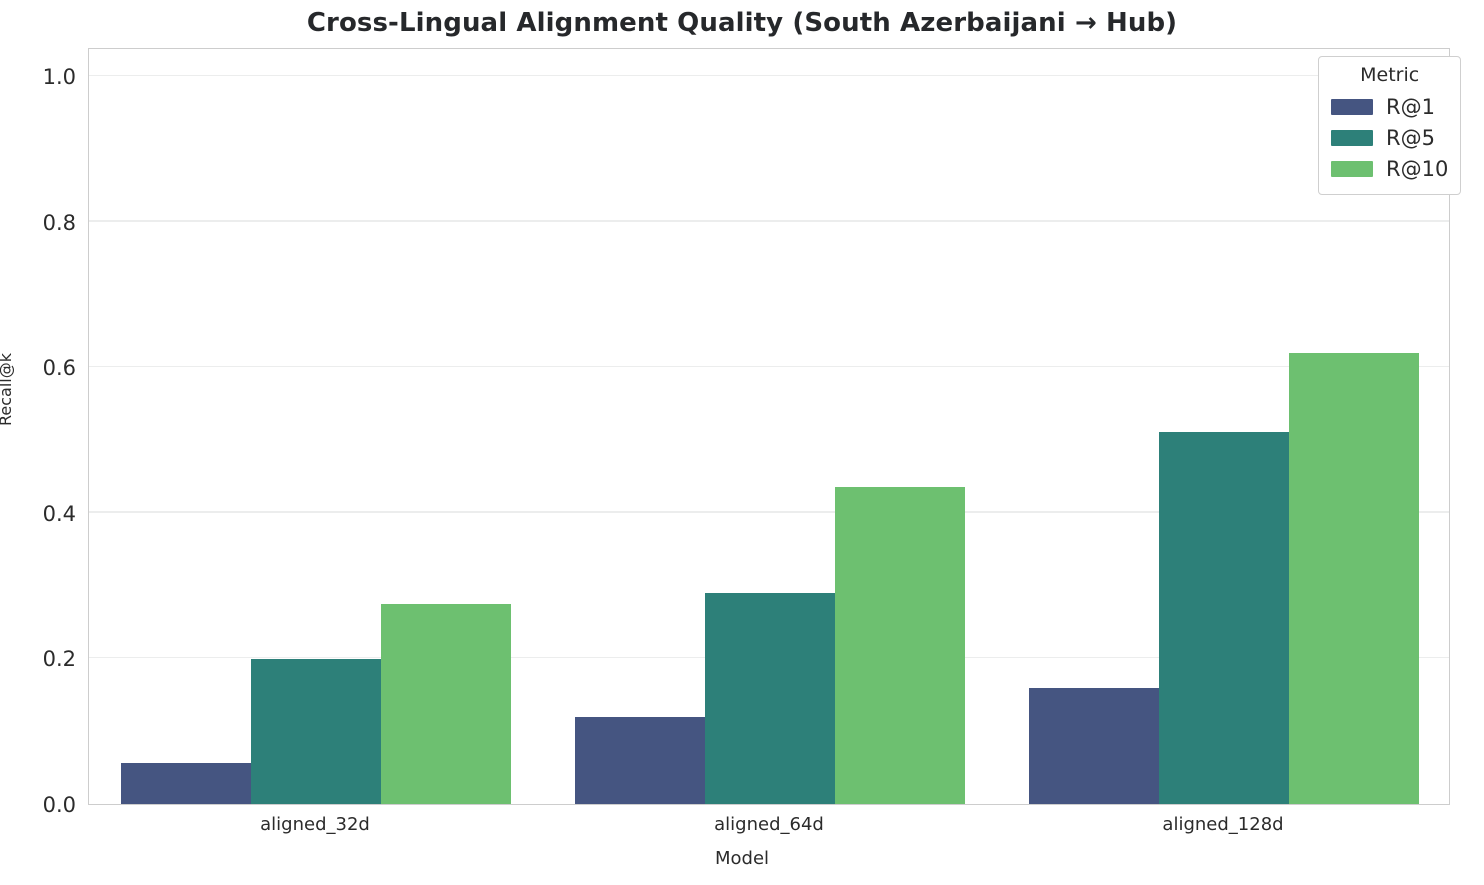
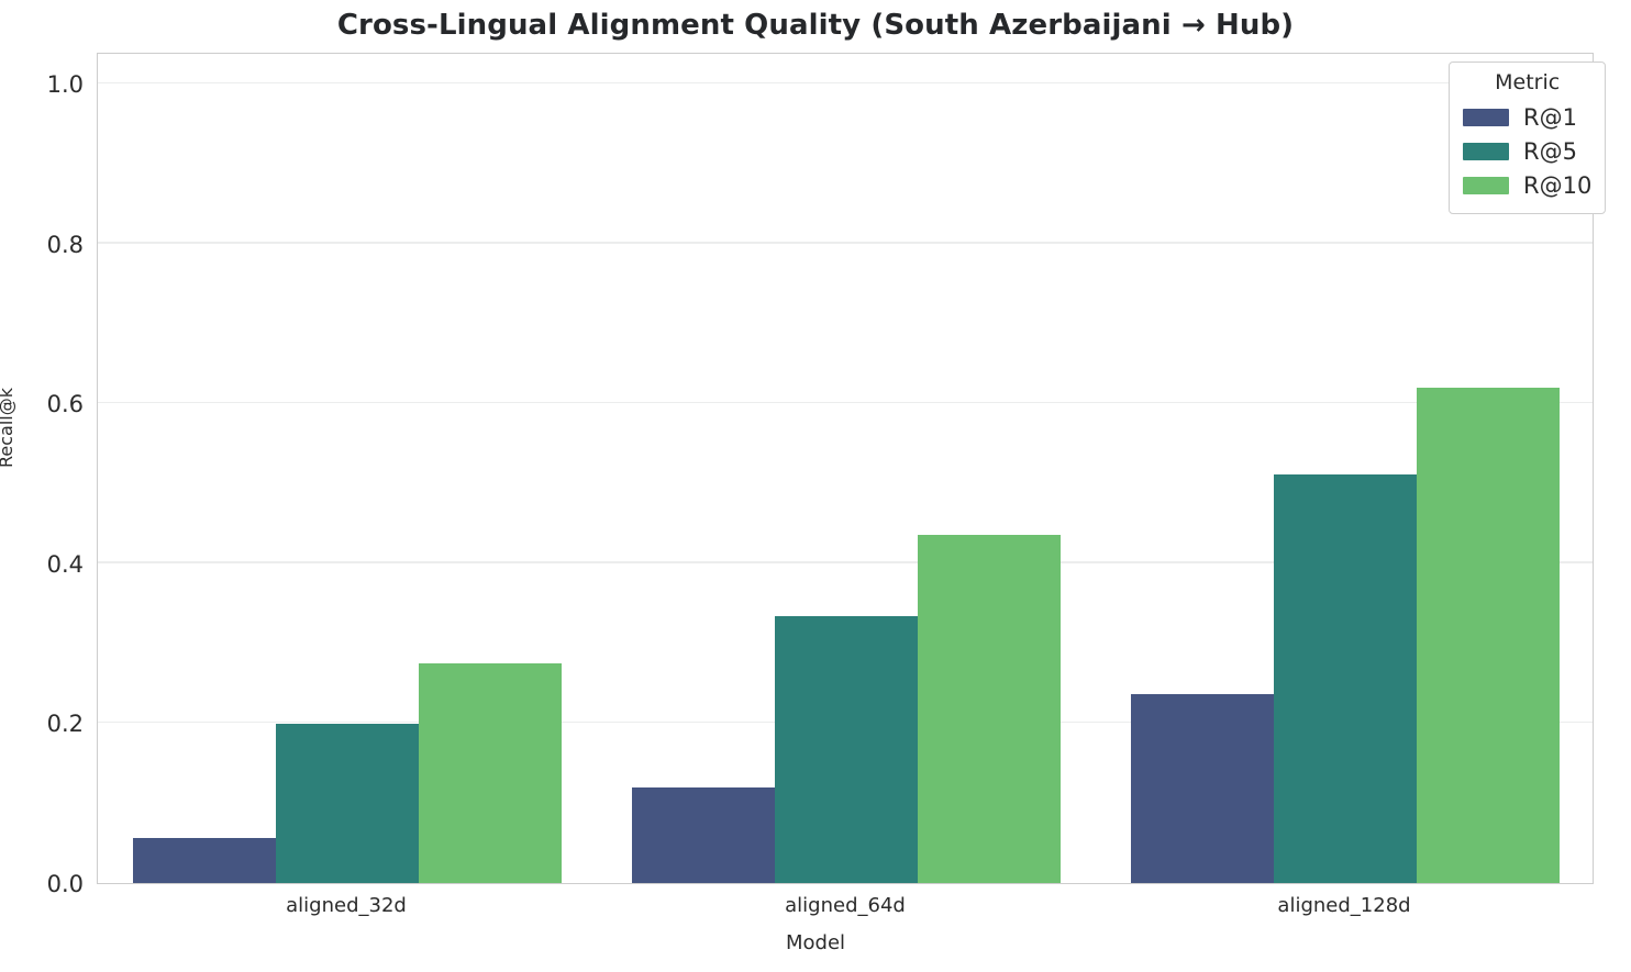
R@5/aligned_64d: 0.29 -> 0.33
R@1/aligned_128d: 0.16 -> 0.24
